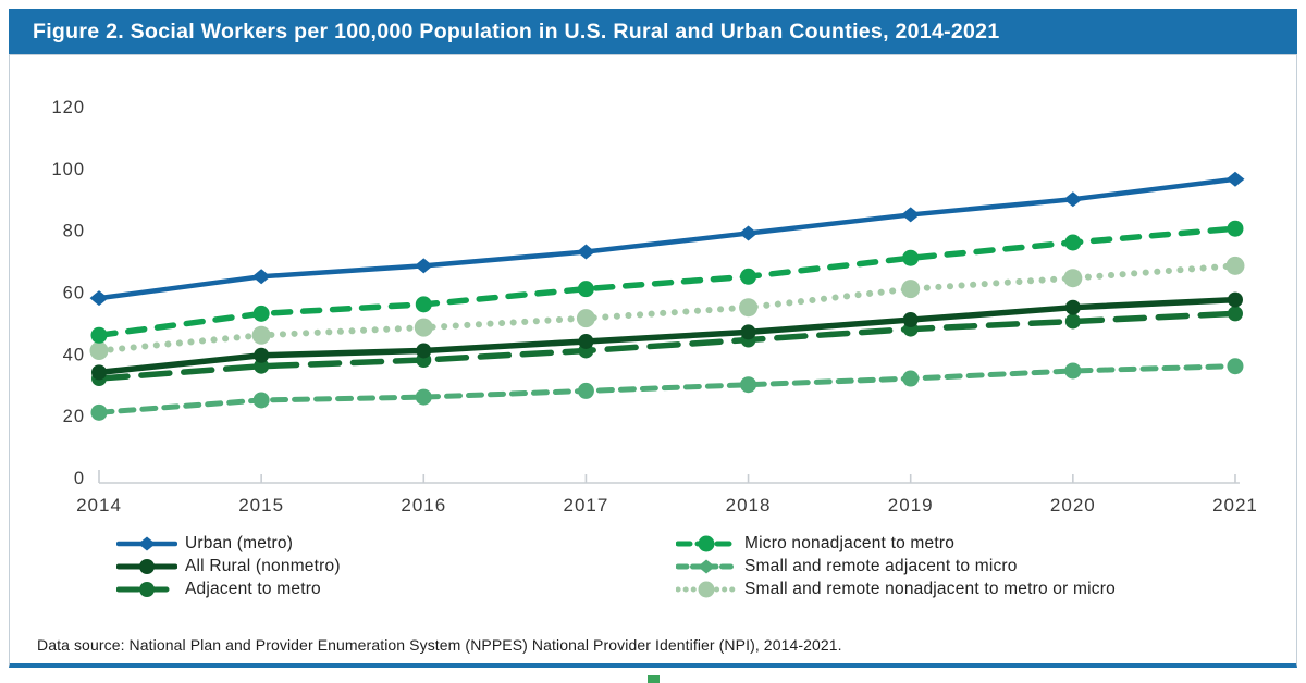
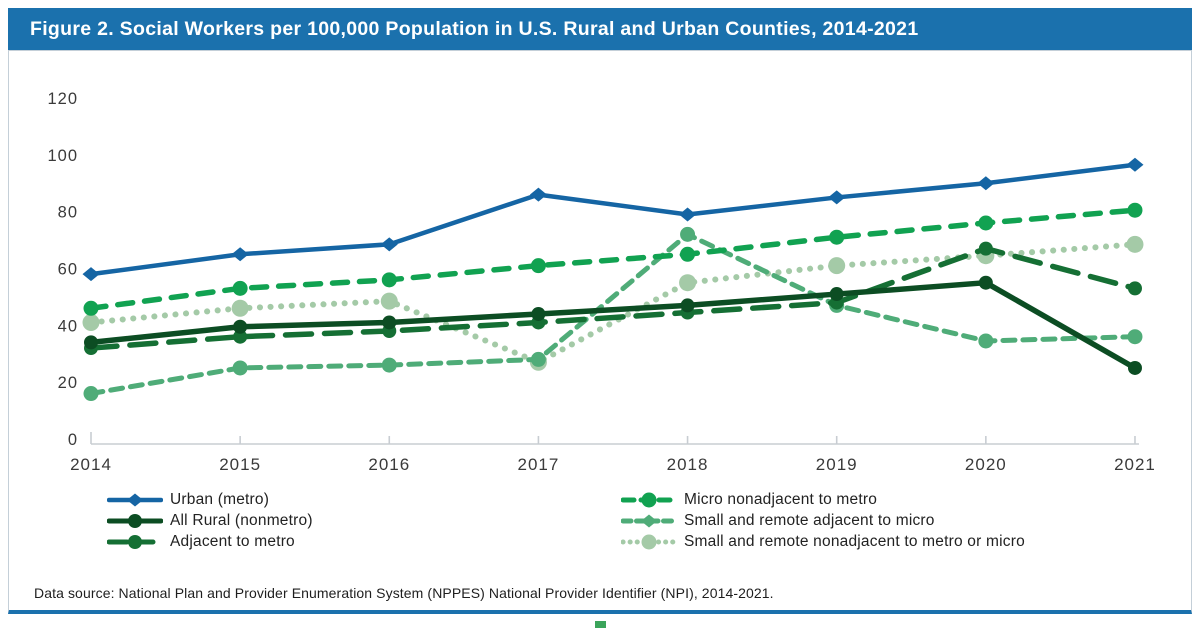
Small and remote adjacent to micro/2014: 21 -> 16
Urban (metro)/2017: 73 -> 86
Small and remote nonadjacent to metro or micro/2017: 52 -> 27
Small and remote adjacent to micro/2018: 30 -> 72
Small and remote adjacent to micro/2019: 32 -> 47
Adjacent to metro/2020: 50 -> 67
All Rural (nonmetro)/2021: 58 -> 25
